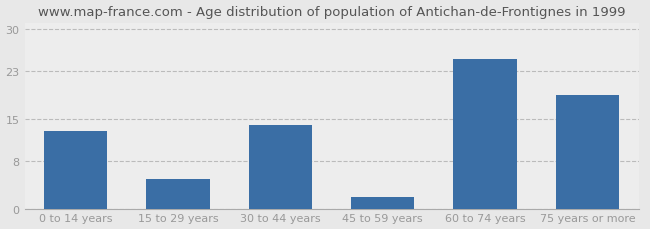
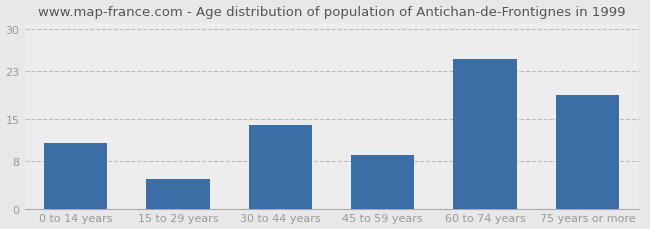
0 to 14 years: 13 -> 11
45 to 59 years: 2 -> 9
